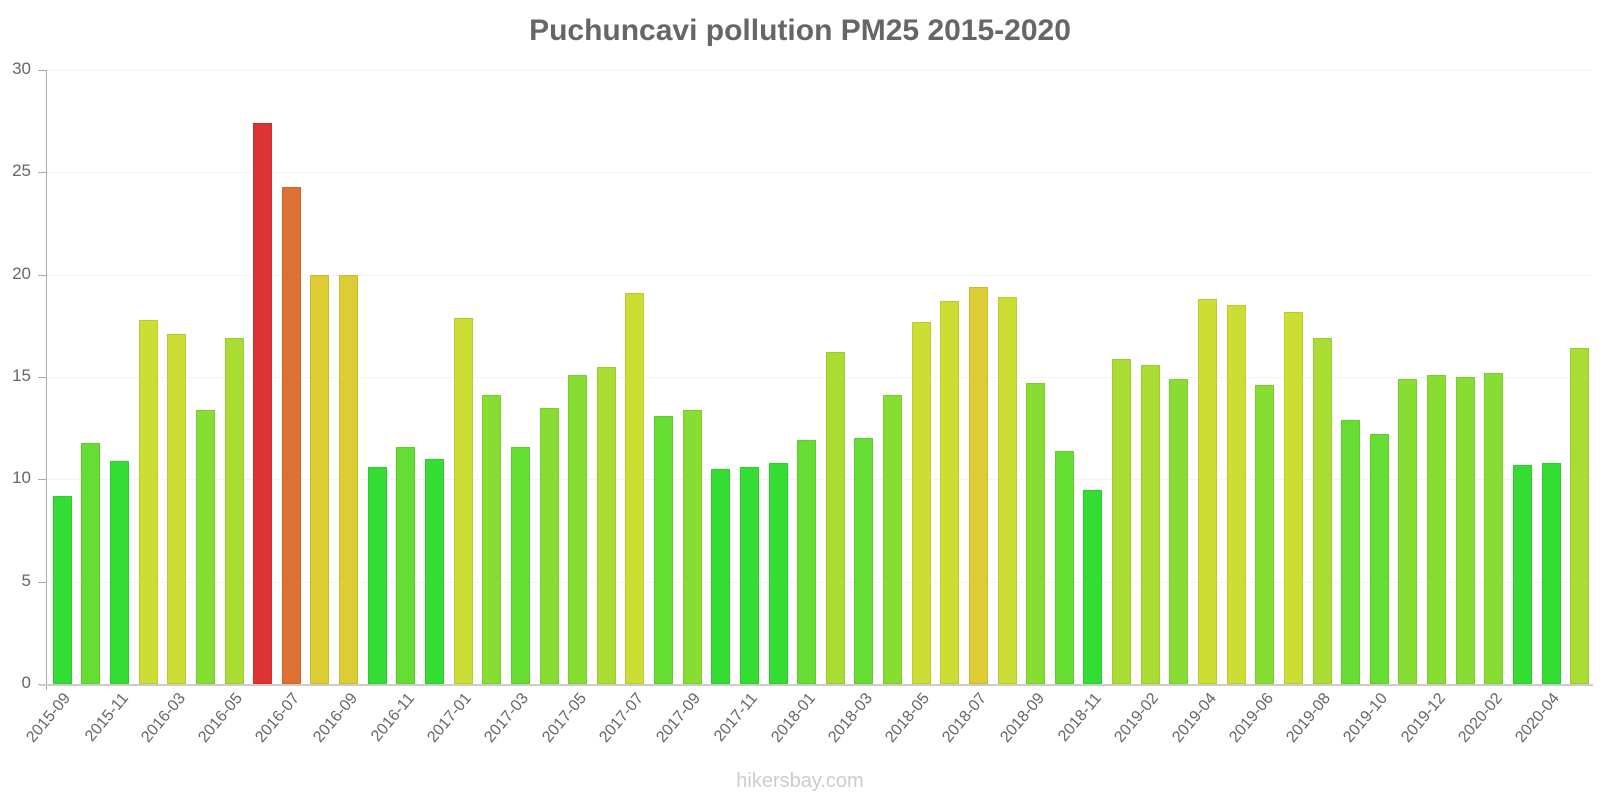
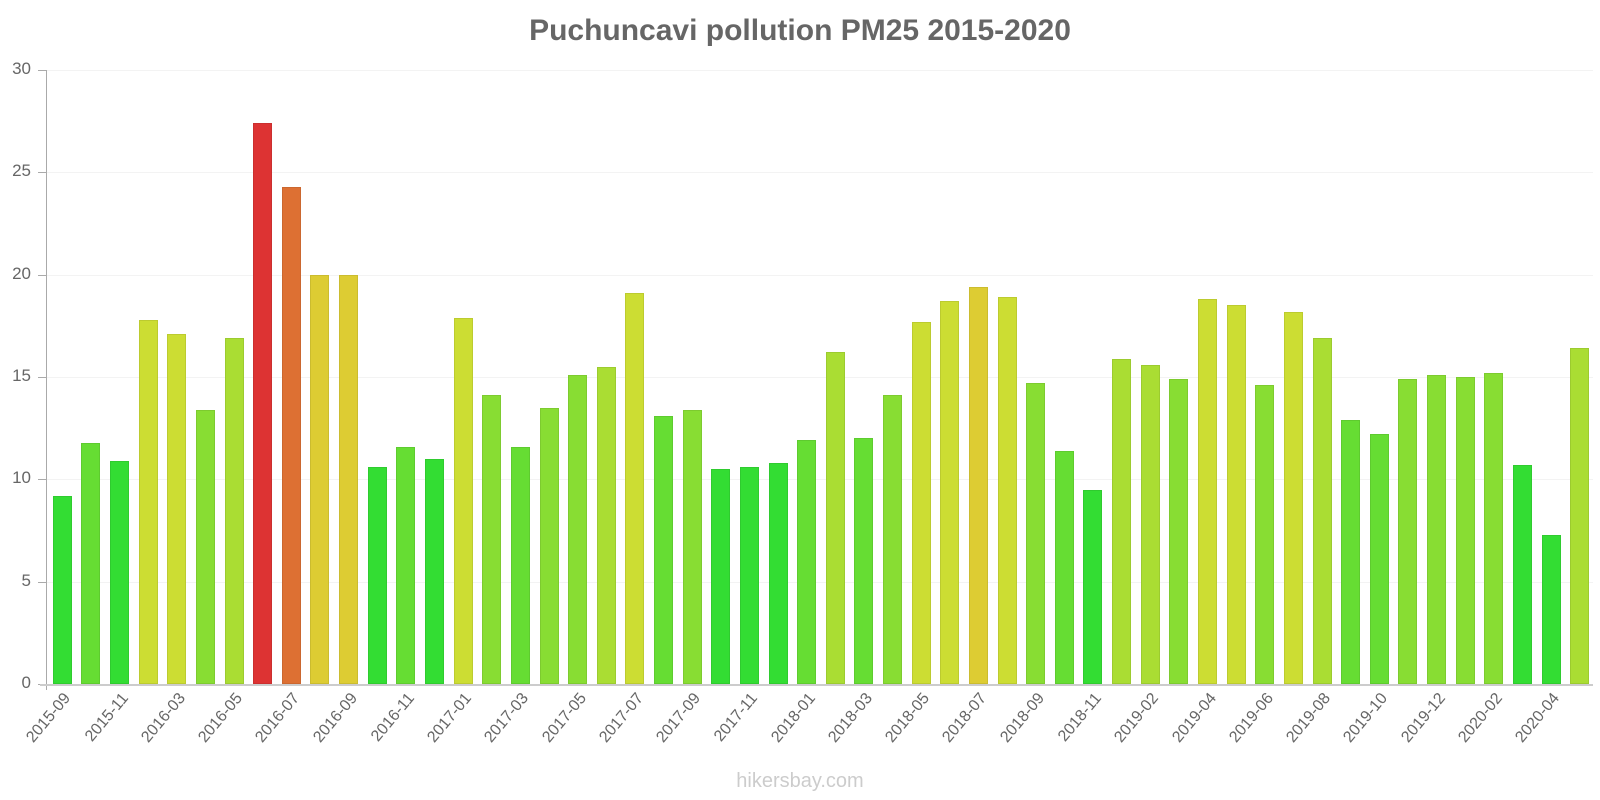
2020-04: 10.8 -> 7.3
